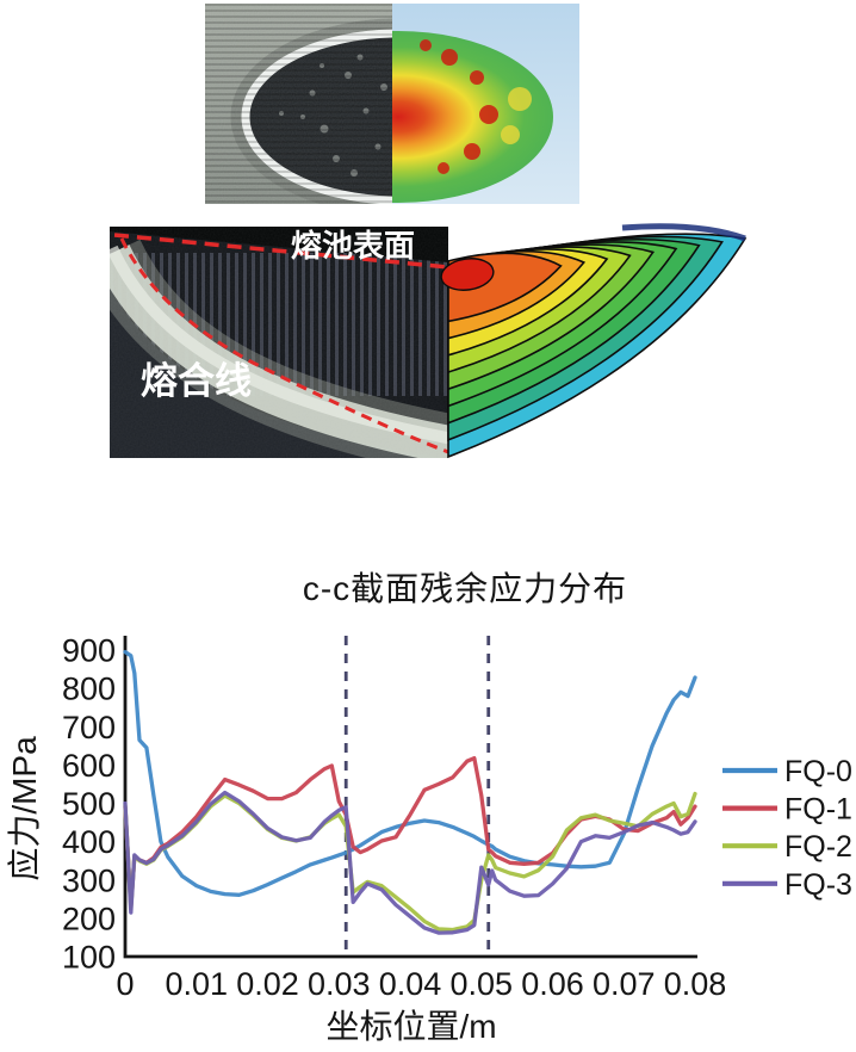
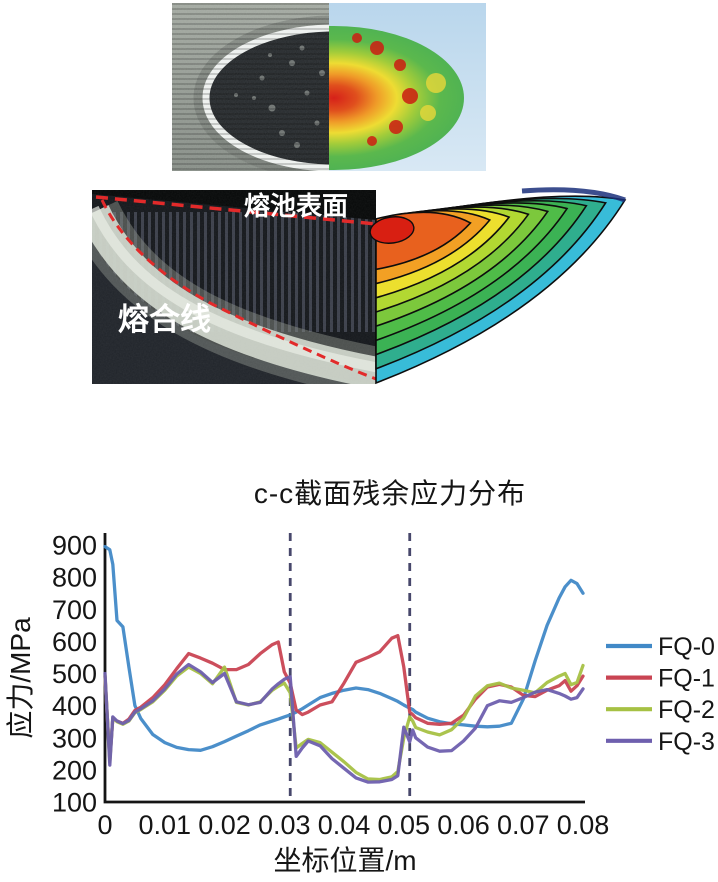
FQ-2/0.02: 430 -> 520
FQ-3/0.02: 440 -> 500
FQ-0/0.08: 830 -> 750
